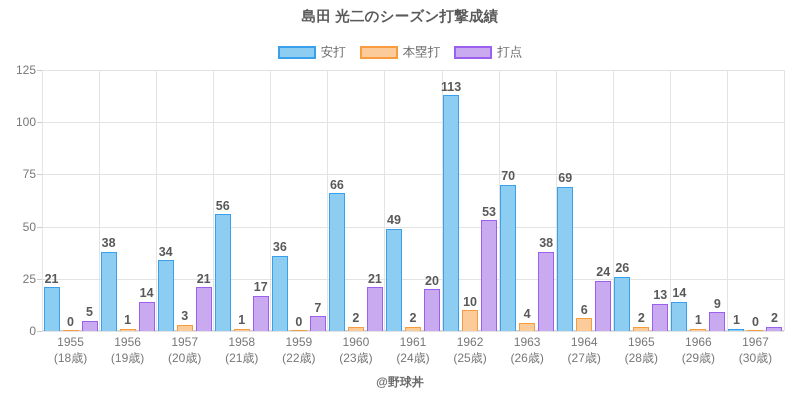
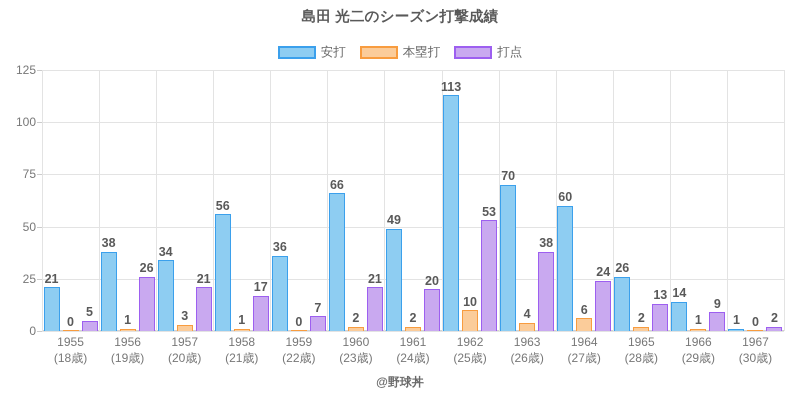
打点/1956: 14 -> 26
安打/1964: 69 -> 60
